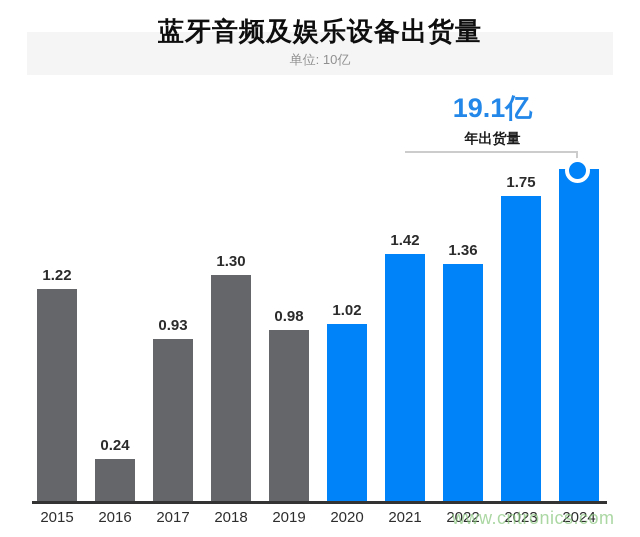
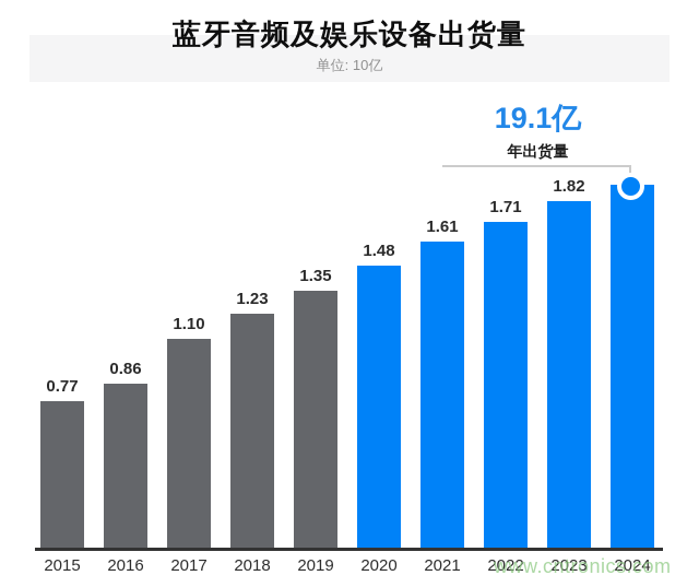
2015: 1.22 -> 0.77
2016: 0.24 -> 0.86
2017: 0.93 -> 1.10
2018: 1.30 -> 1.23
2019: 0.98 -> 1.35
2020: 1.02 -> 1.48
2021: 1.42 -> 1.61
2022: 1.36 -> 1.71
2023: 1.75 -> 1.82
